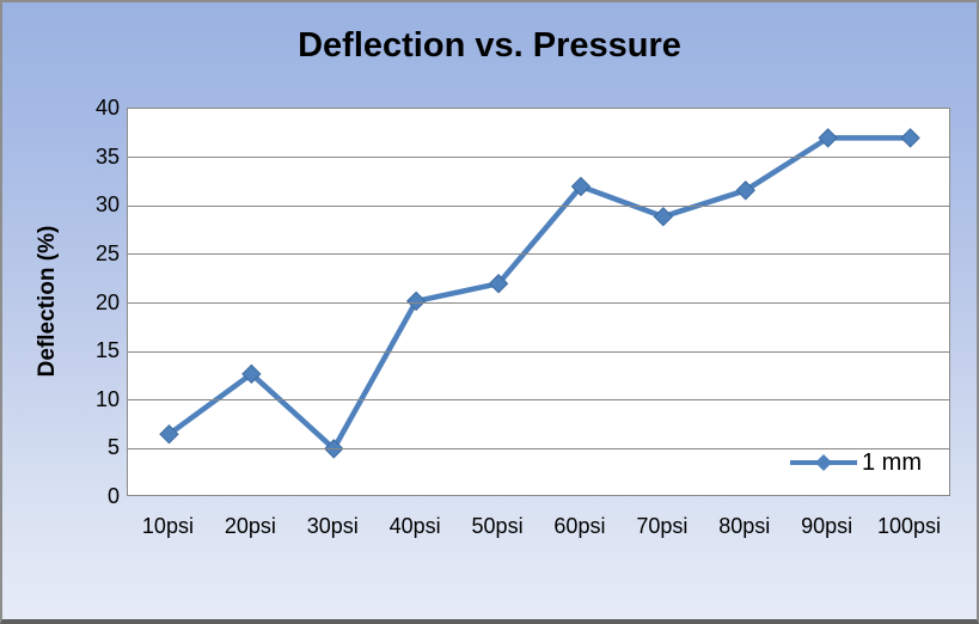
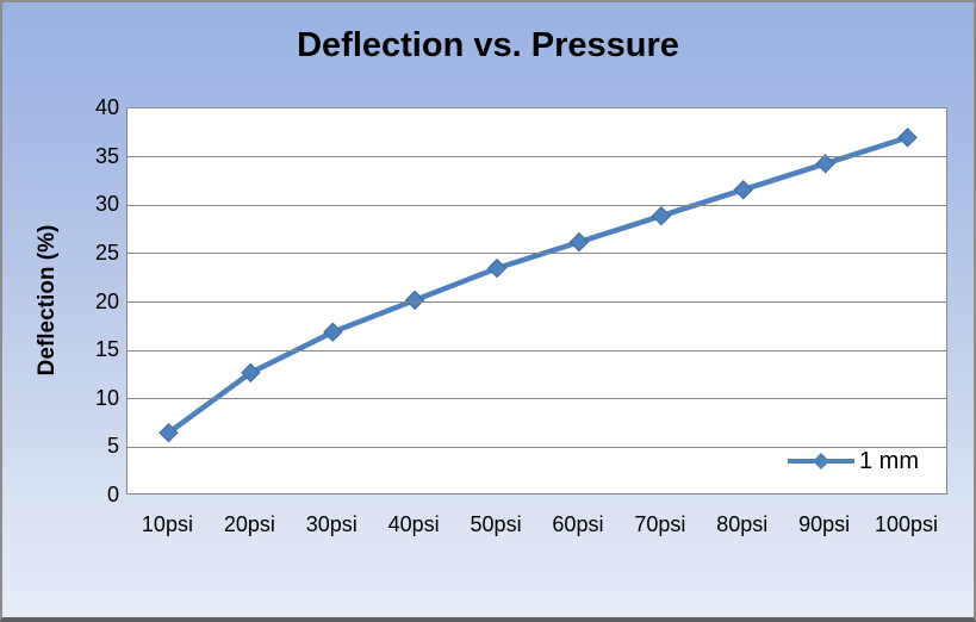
30psi: 5 -> 17
50psi: 22 -> 24
60psi: 32 -> 26
90psi: 37 -> 34
